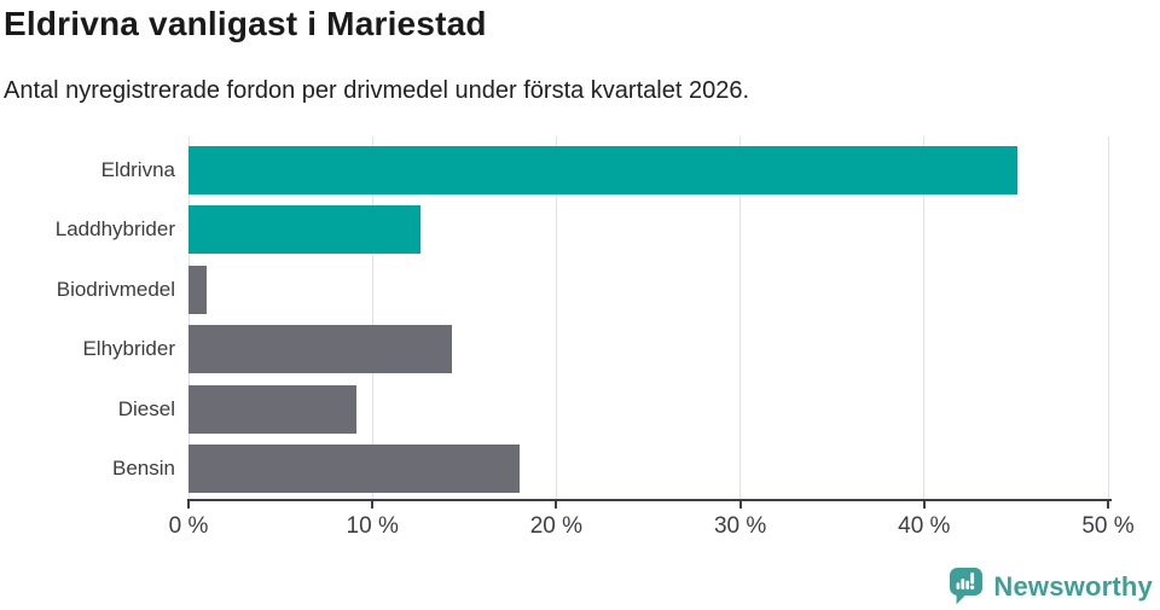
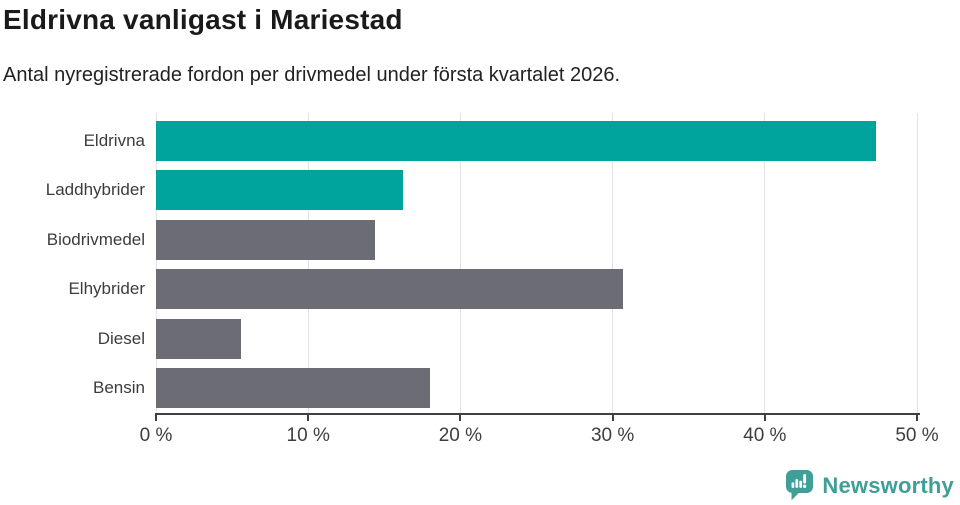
Eldrivna: 45.1% -> 47.3%
Laddhybrider: 12.6% -> 16.2%
Biodrivmedel: 1.0% -> 14.4%
Elhybrider: 14.3% -> 30.7%
Diesel: 9.1% -> 5.6%
